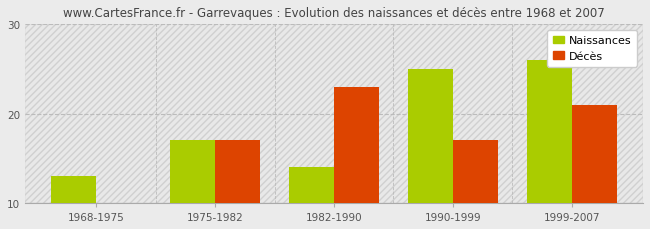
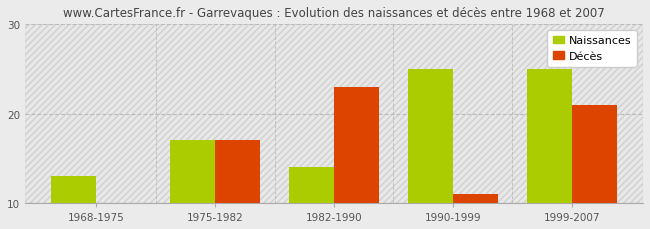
Décès/1990-1999: 17 -> 11
Naissances/1999-2007: 26 -> 25
